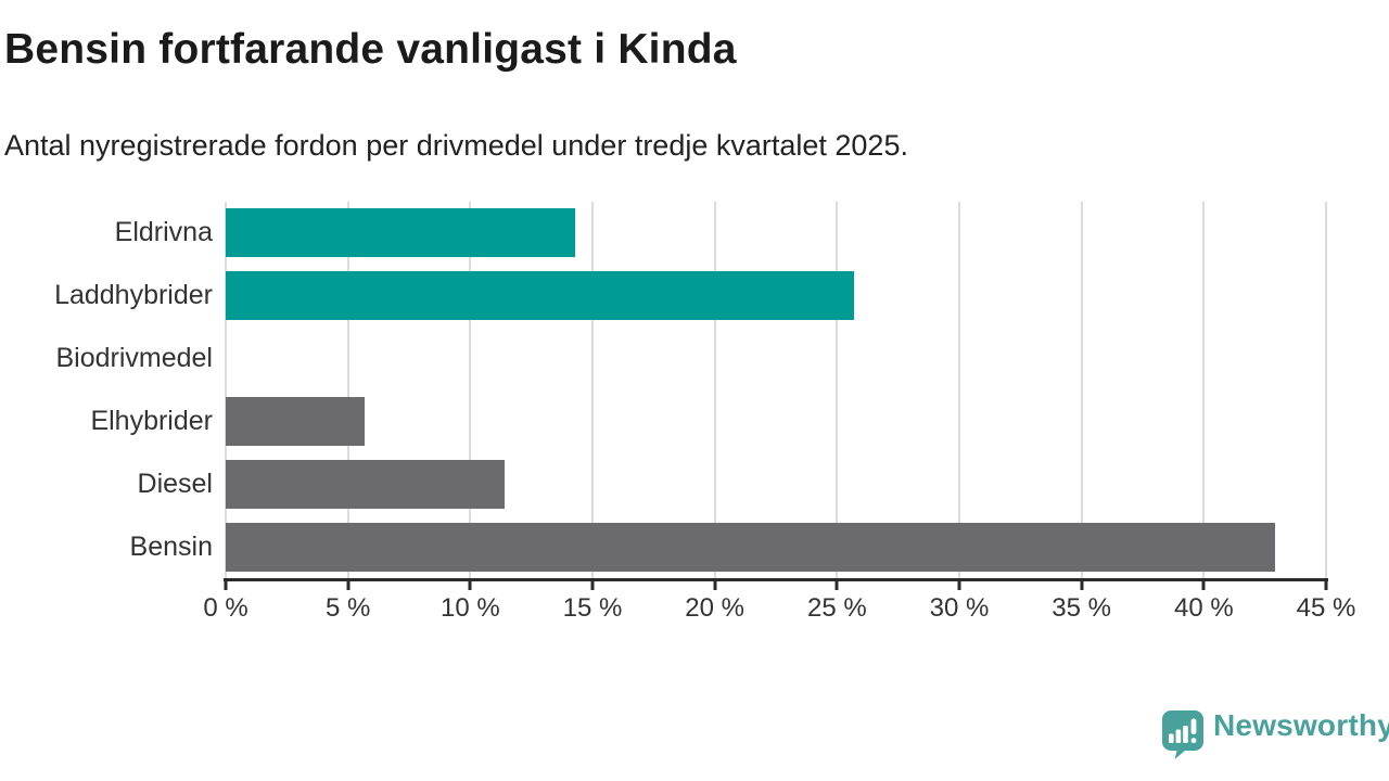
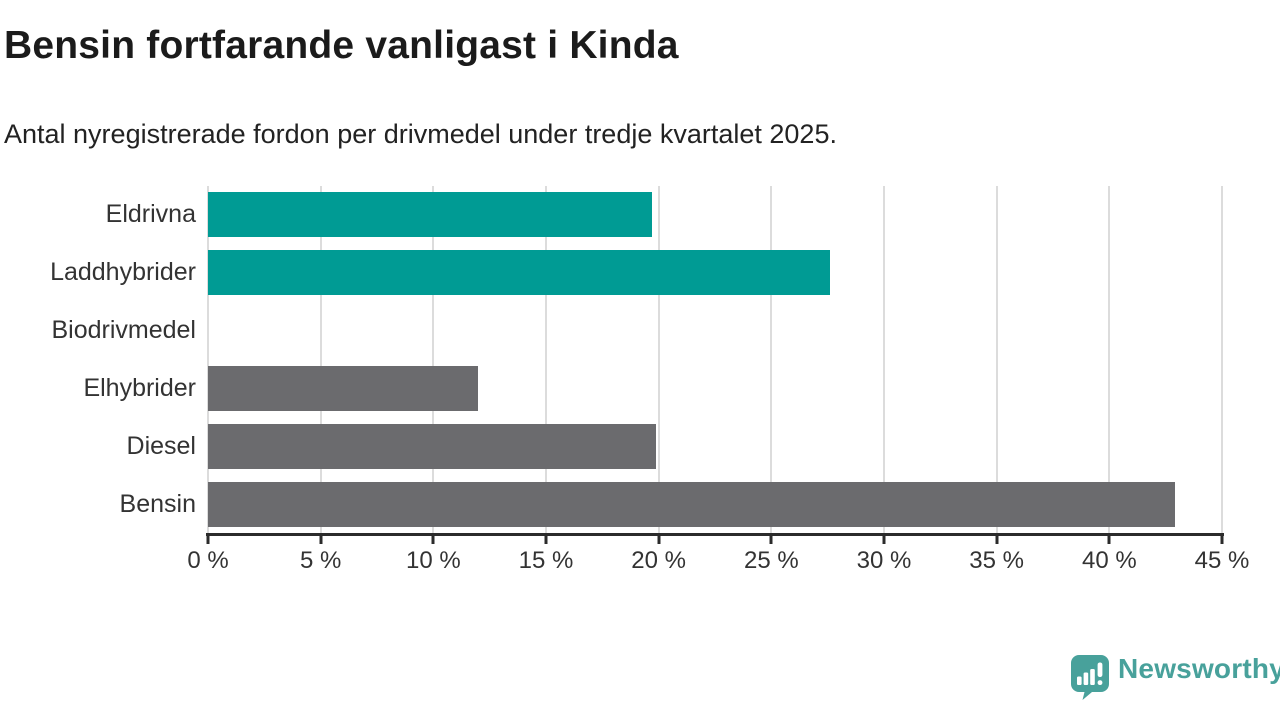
Eldrivna: 14.3% -> 19.7%
Laddhybrider: 25.7% -> 27.6%
Elhybrider: 5.7% -> 12.0%
Diesel: 11.4% -> 19.9%
